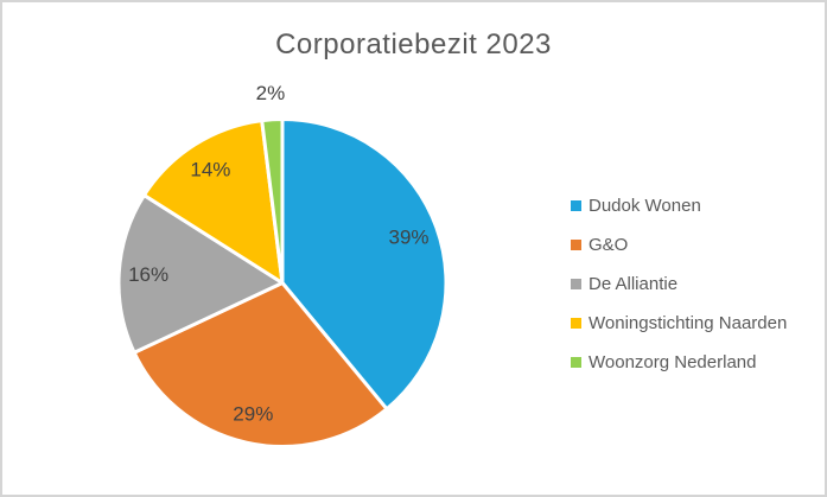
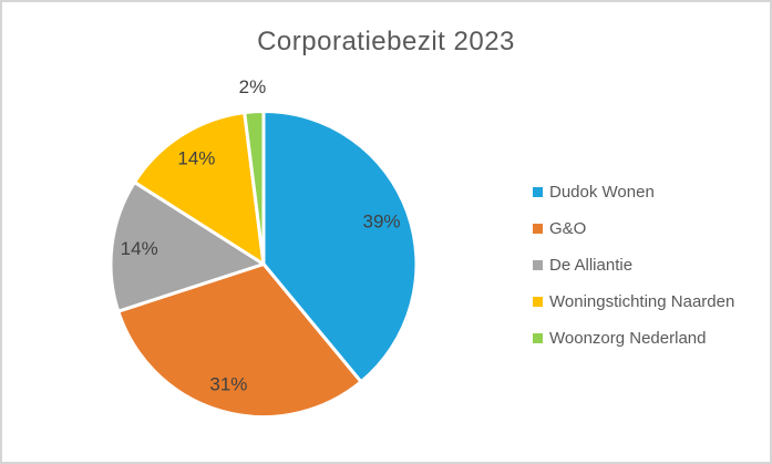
G&O: 29% -> 31%
De Alliantie: 16% -> 14%
